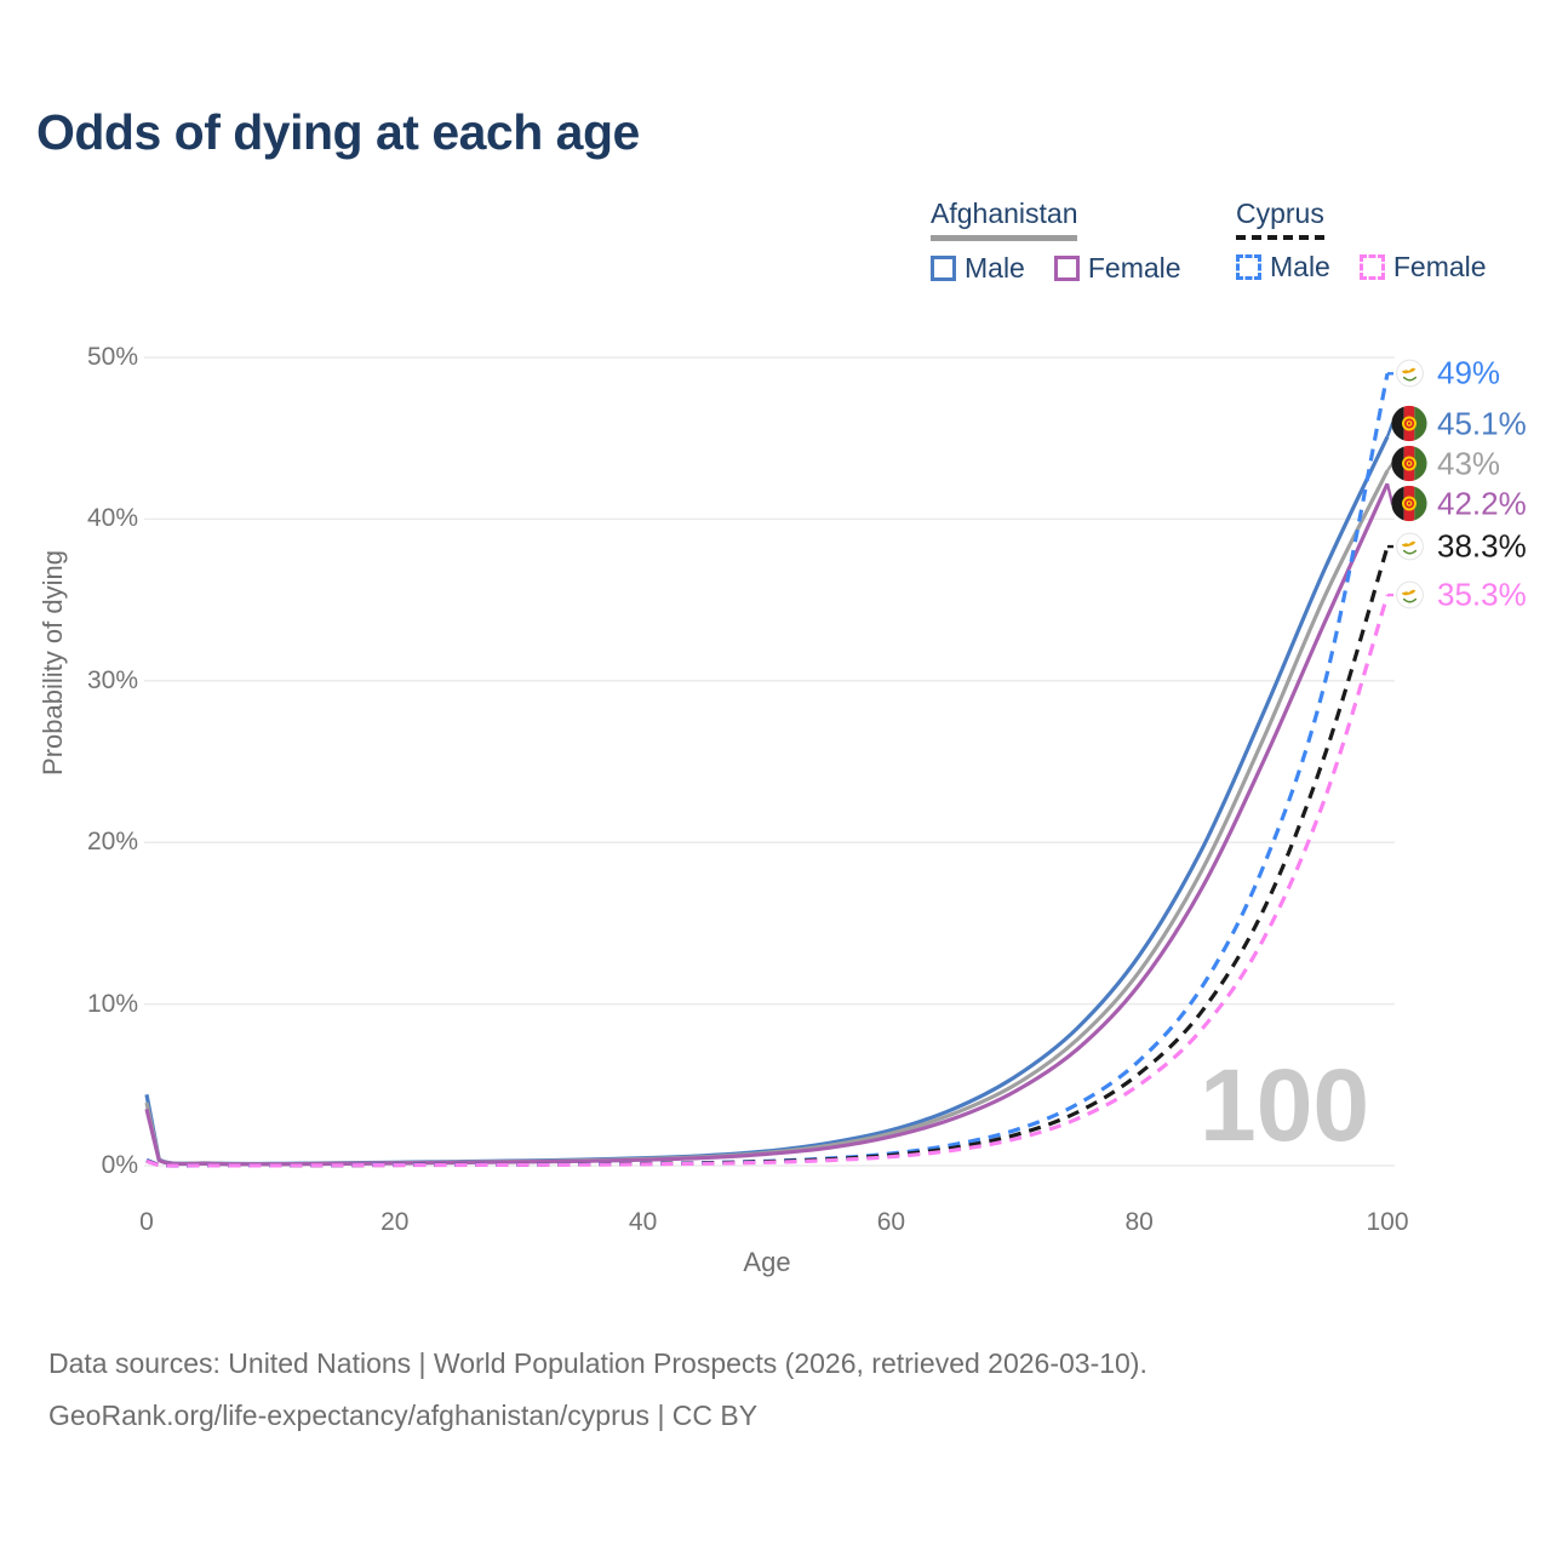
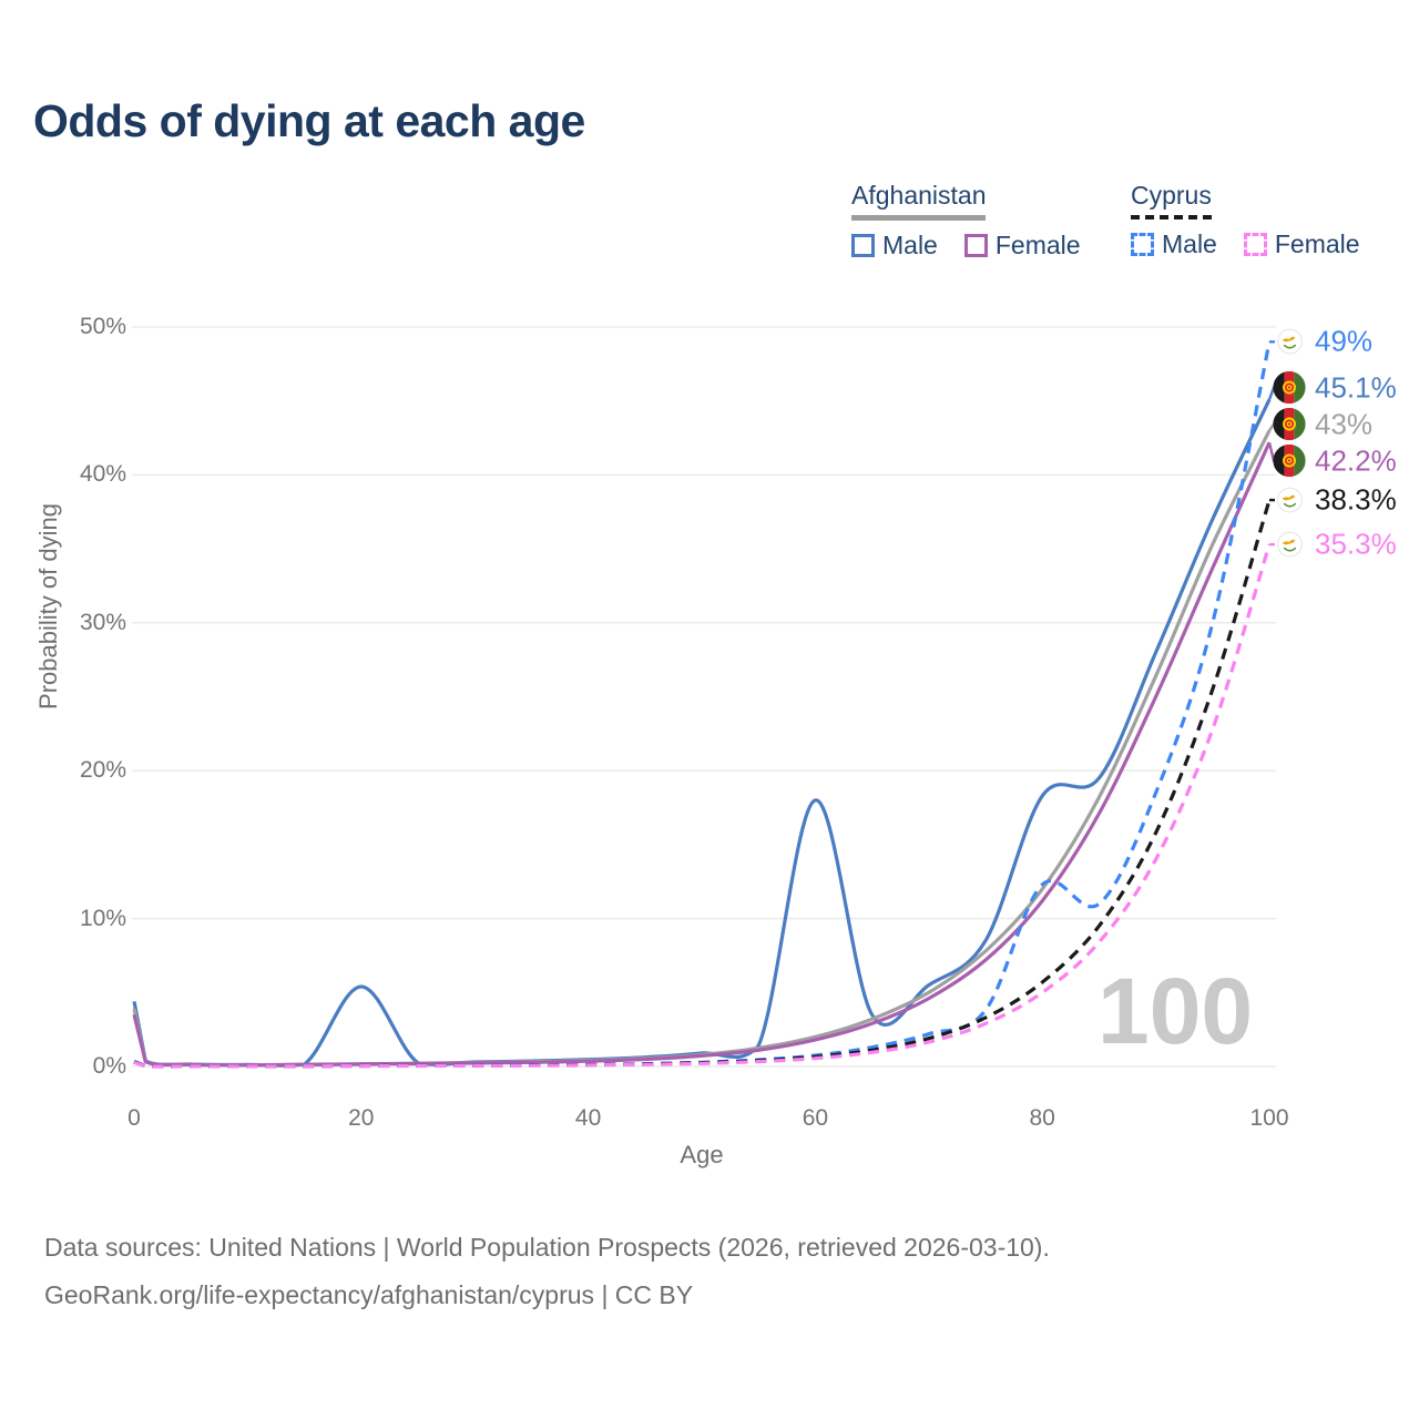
Afghanistan Male/20: 0.2% -> 5.4%
Afghanistan Male/60: 2.2% -> 18.0%
Afghanistan Male/80: 13.0% -> 18.3%
Cyprus Male/80: 6.5% -> 12.3%
